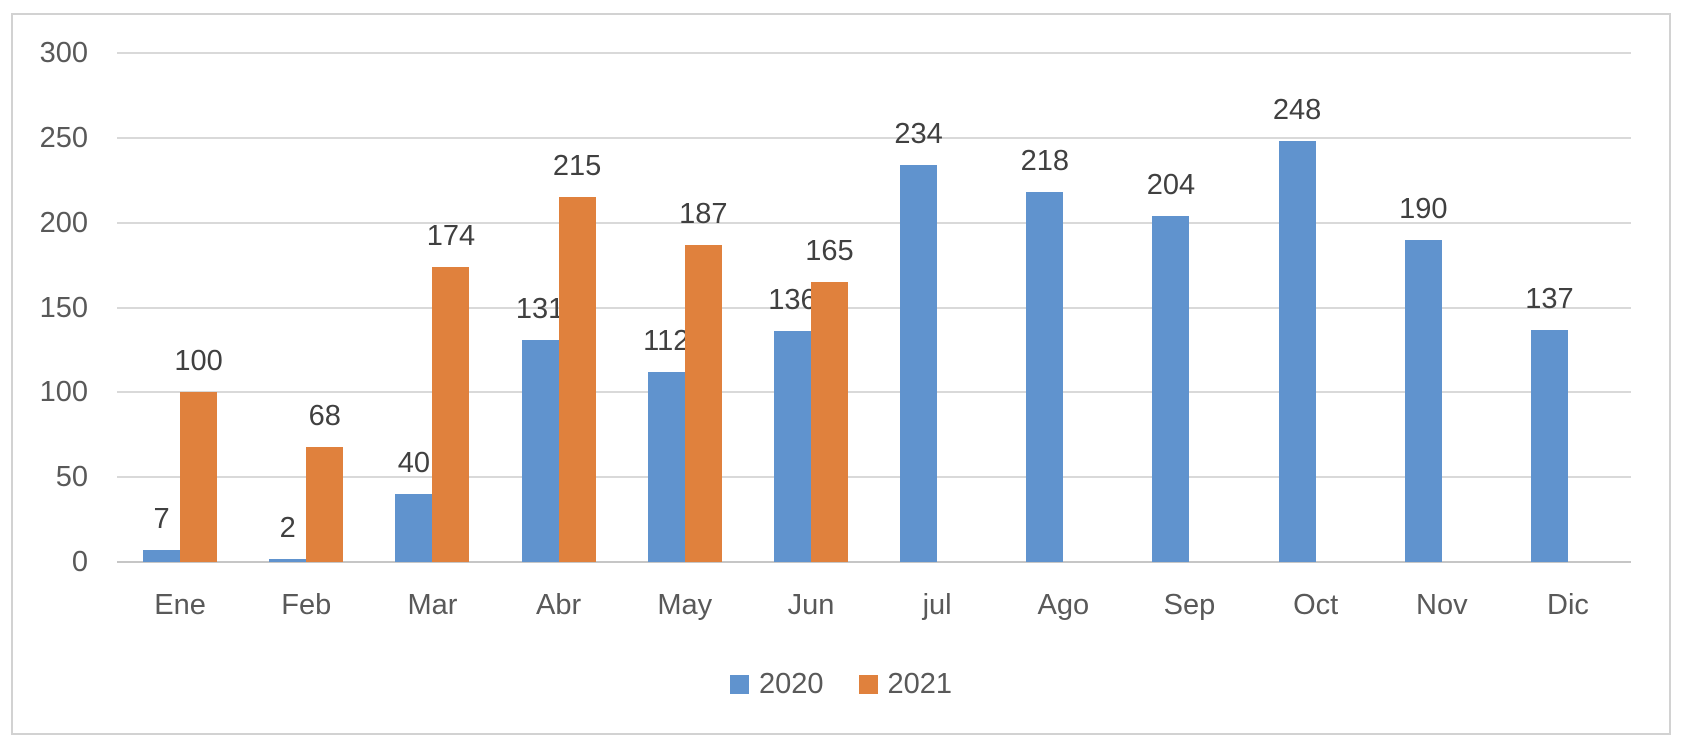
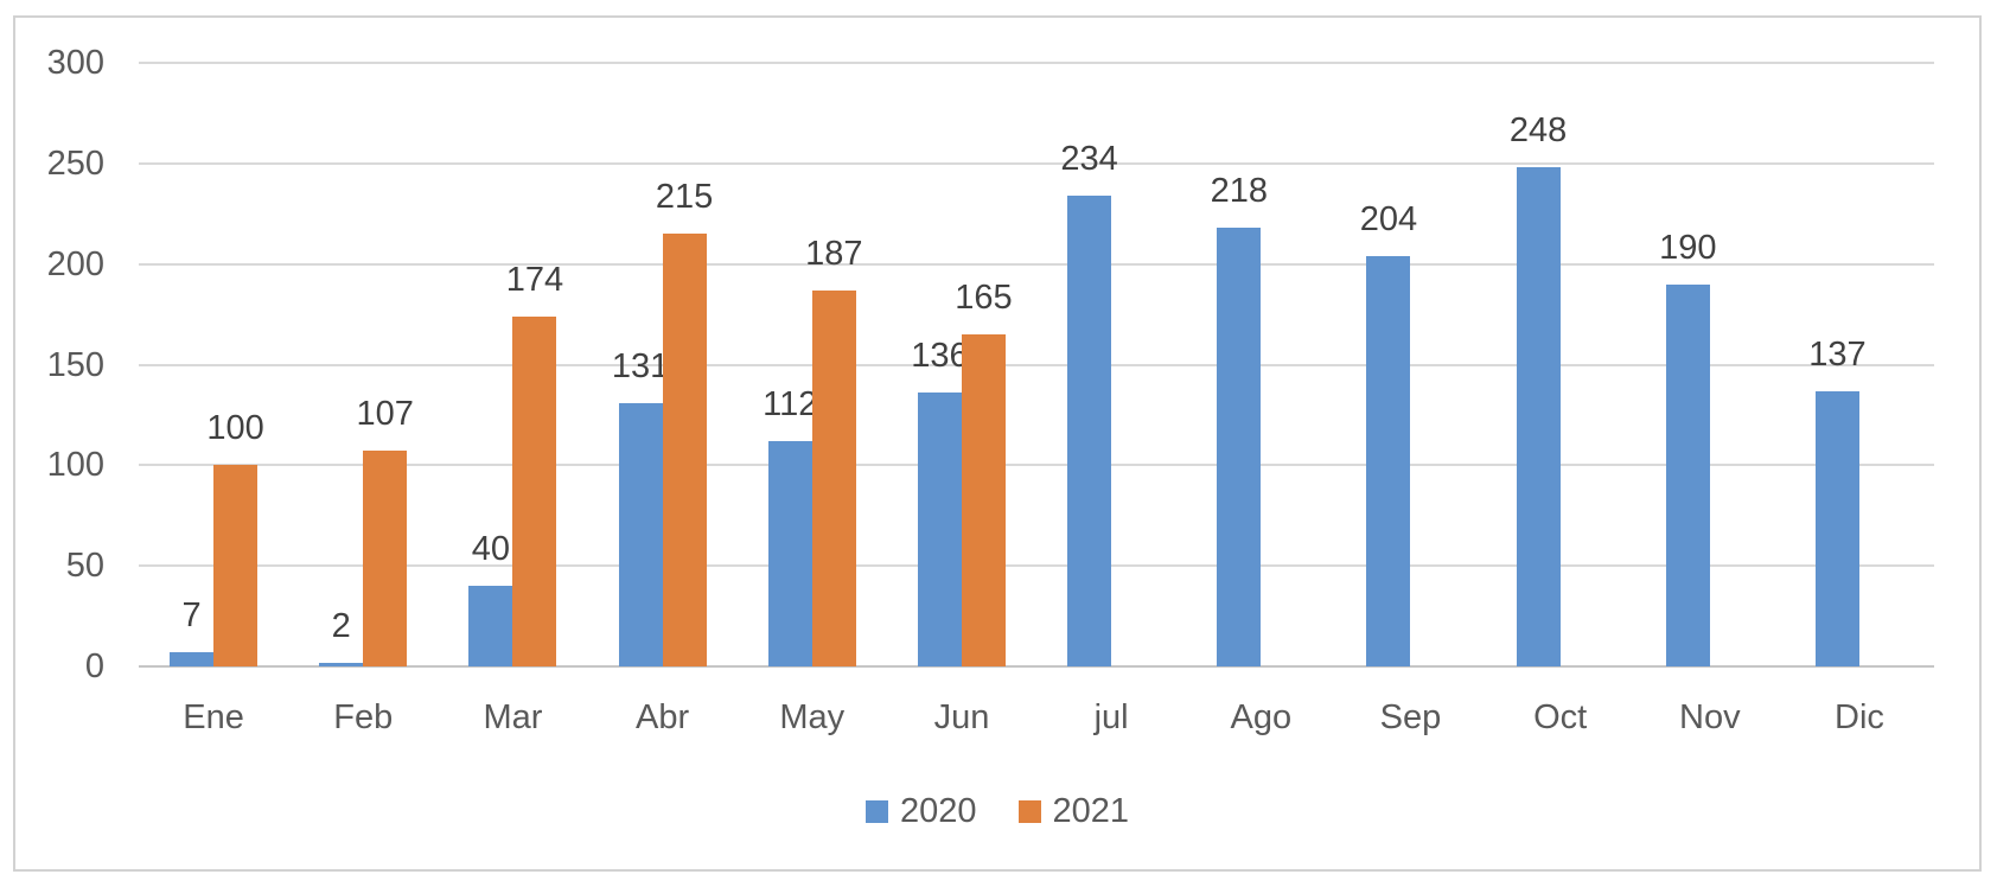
2021/Feb: 68 -> 107
